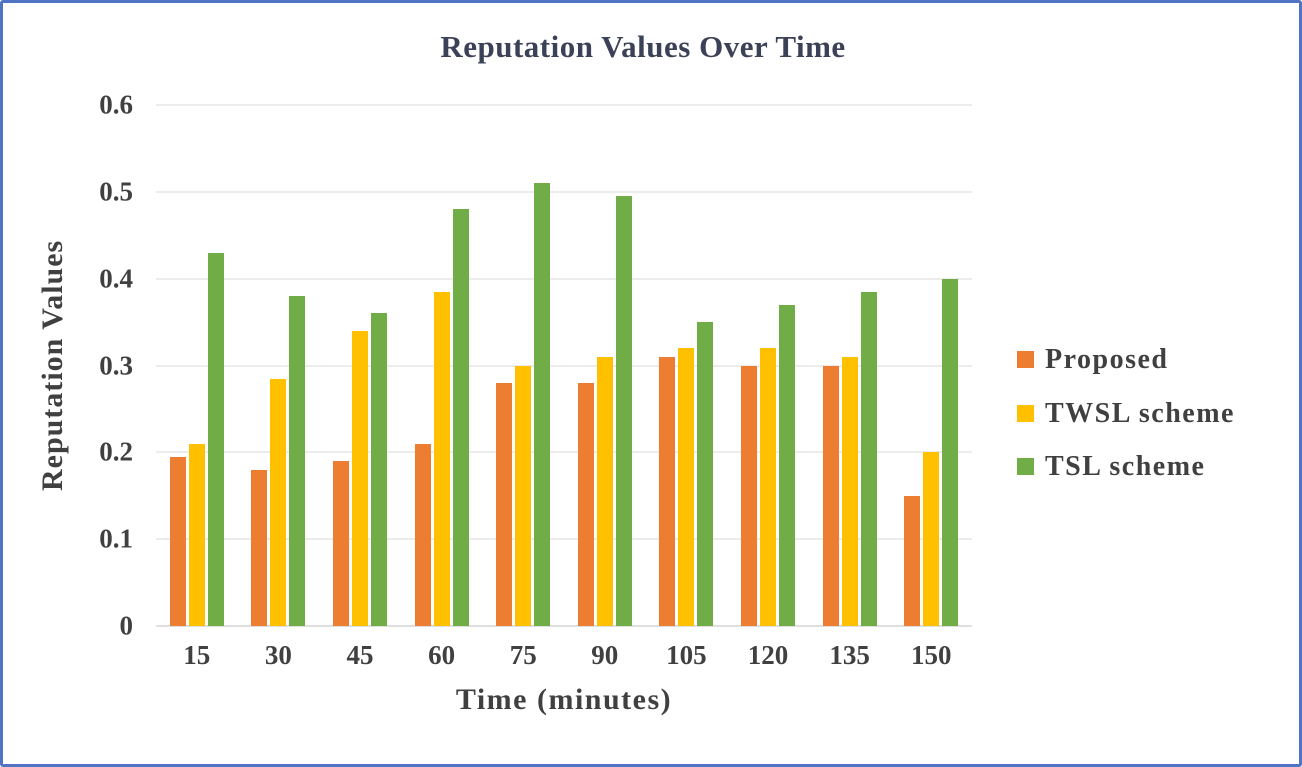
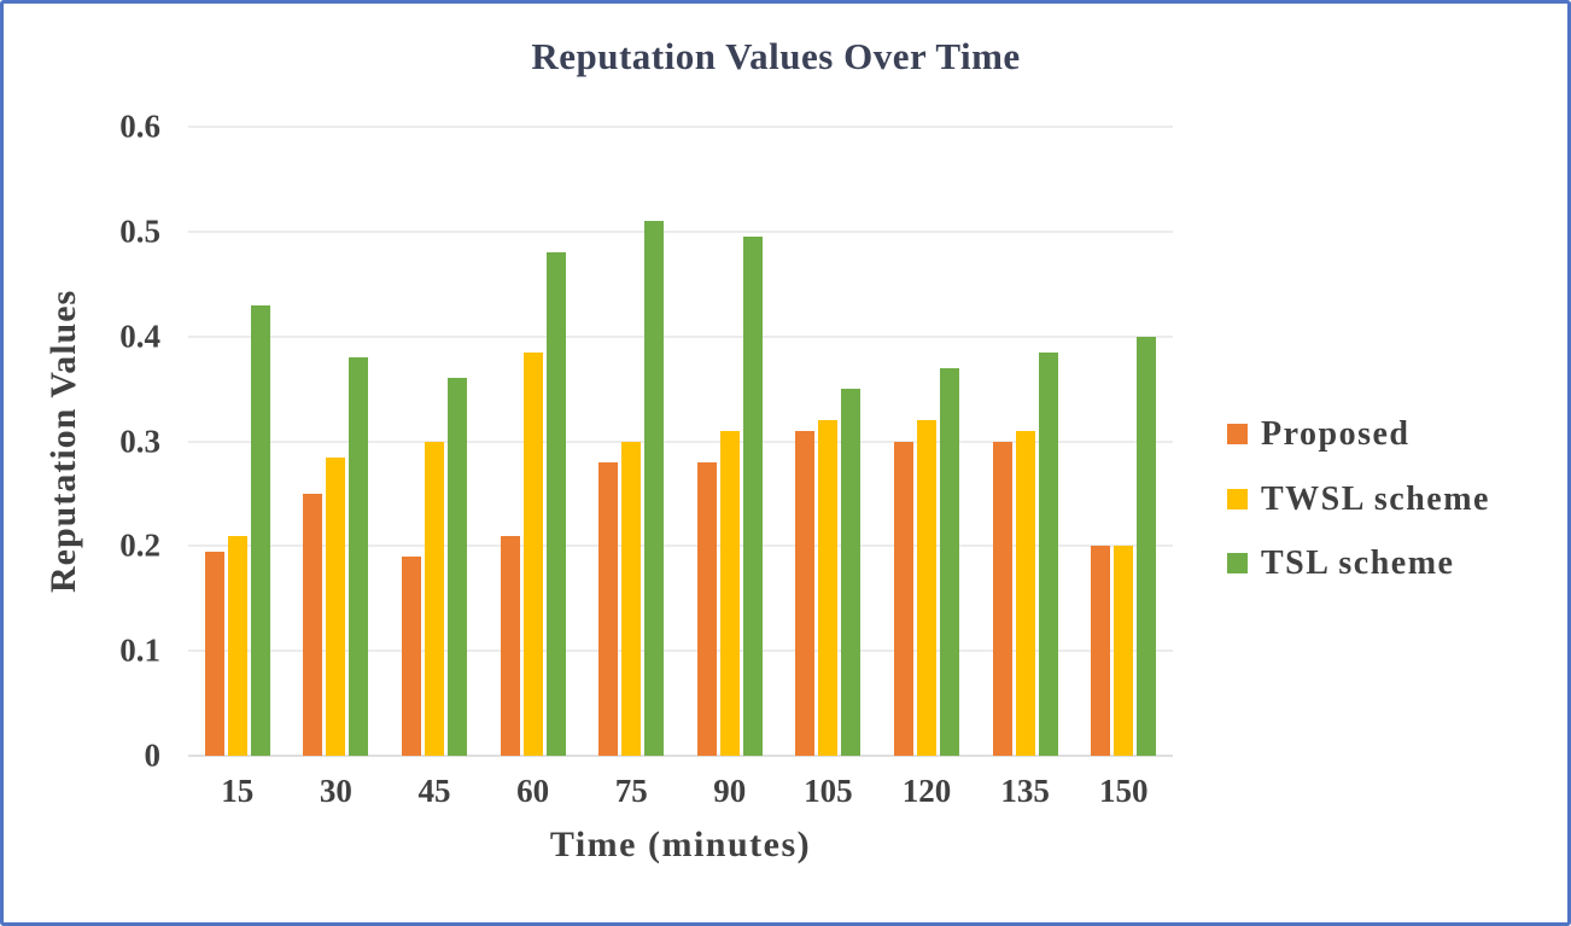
Proposed/30: 0.18 -> 0.25
TWSL scheme/45: 0.34 -> 0.30
Proposed/150: 0.15 -> 0.20
